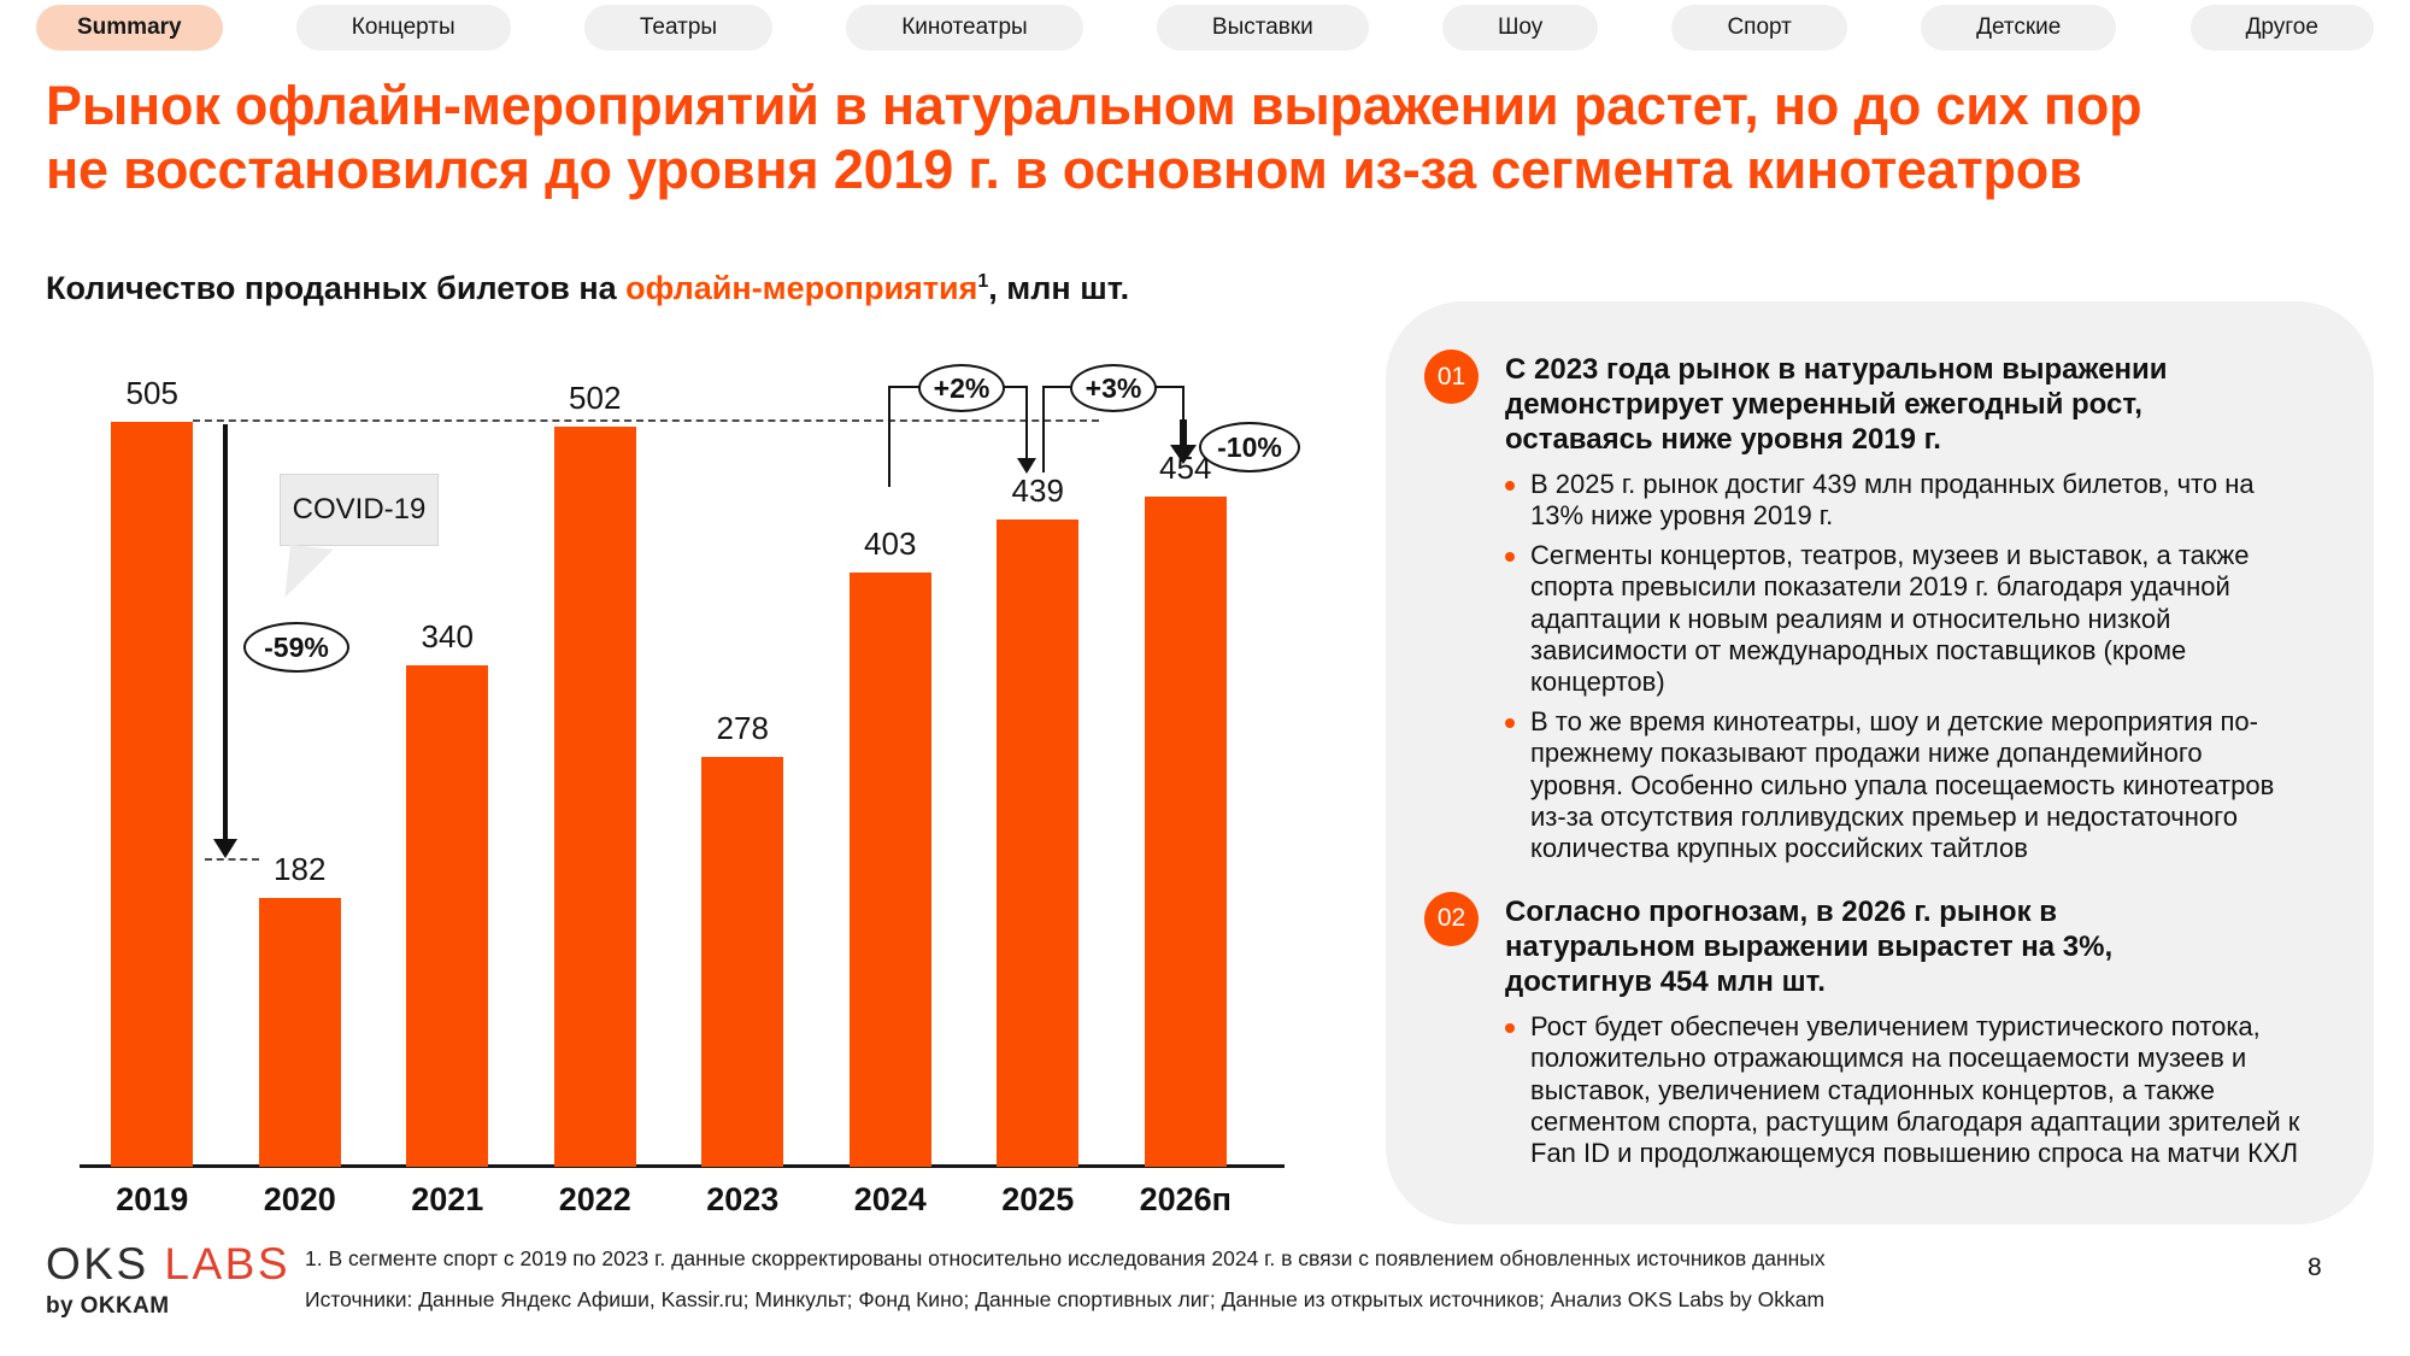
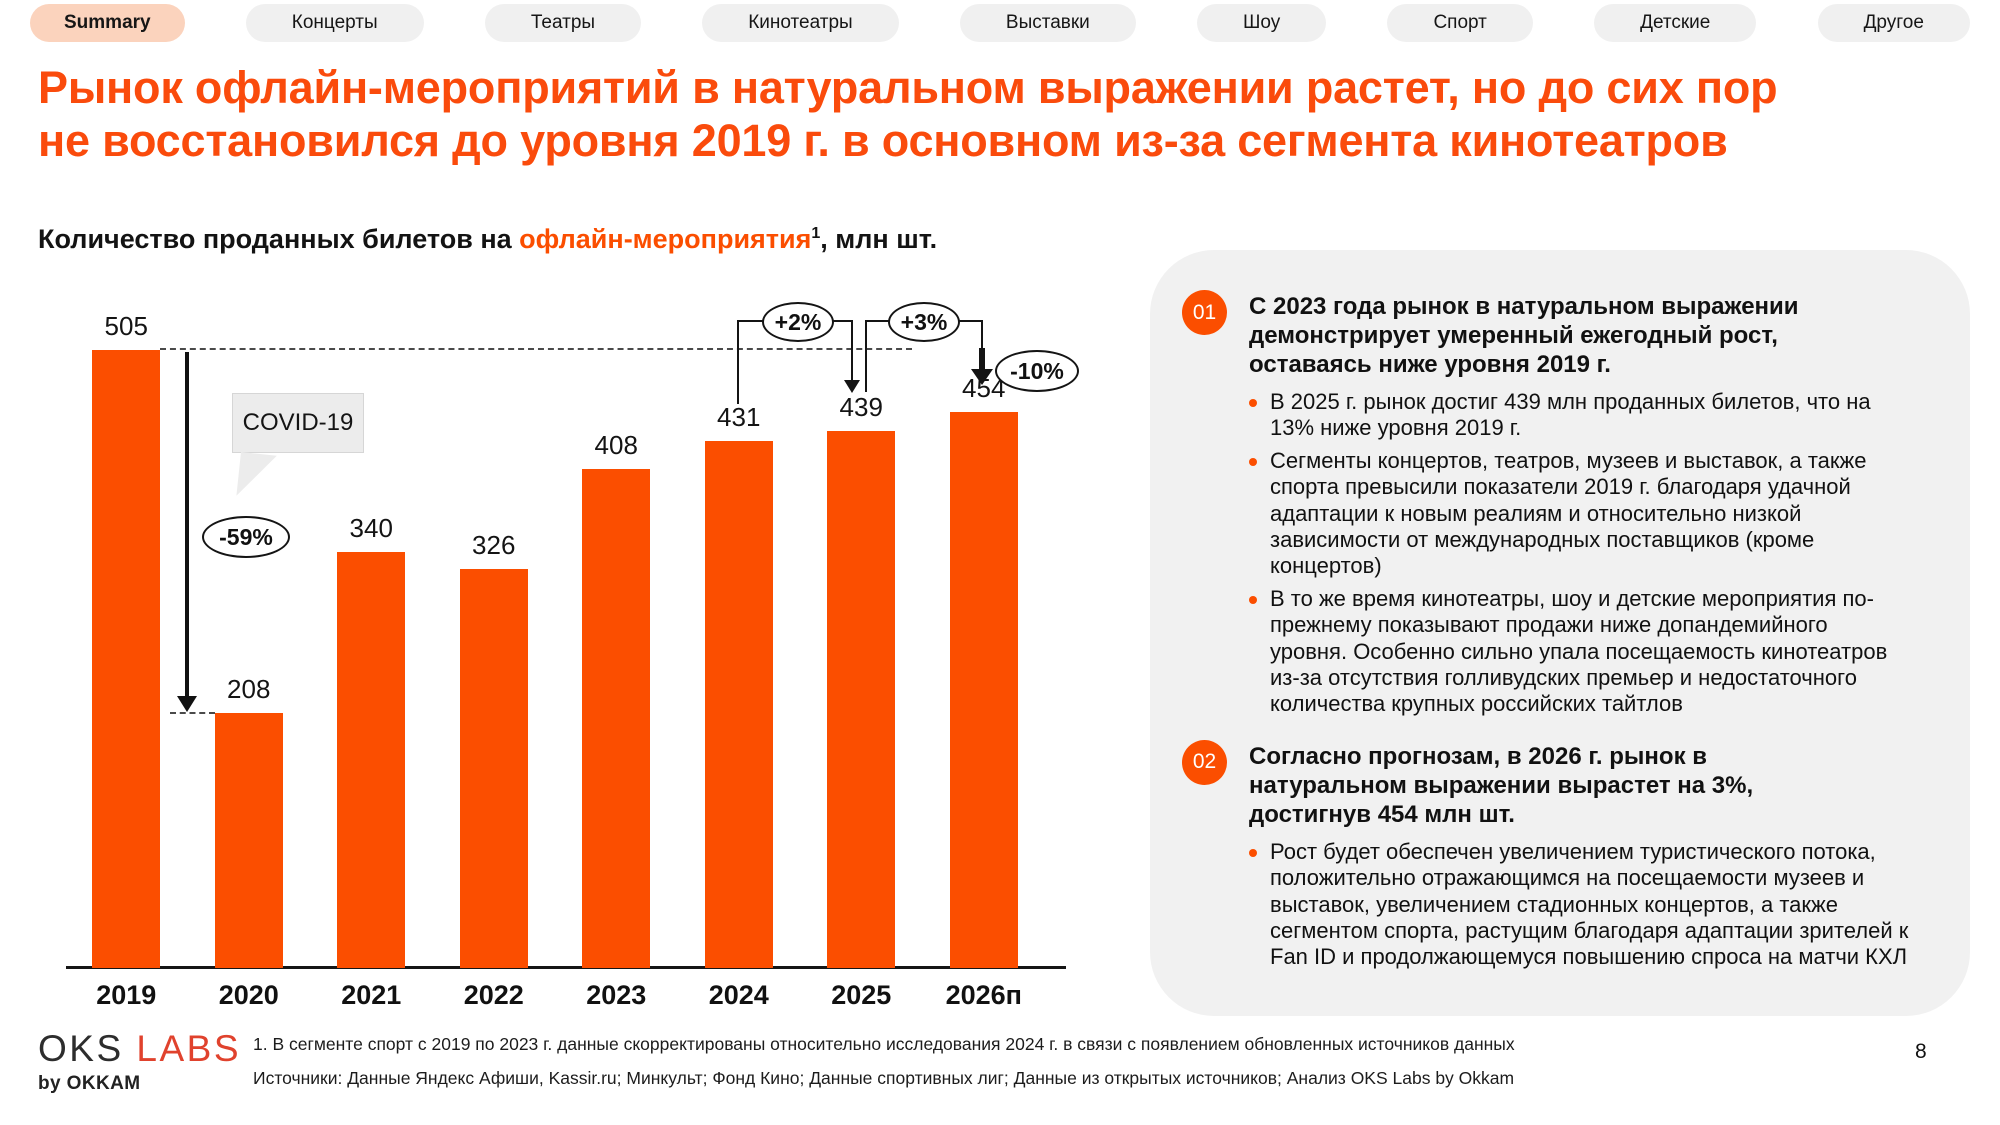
2020: 182 -> 208
2022: 502 -> 326
2023: 278 -> 408
2024: 403 -> 431
